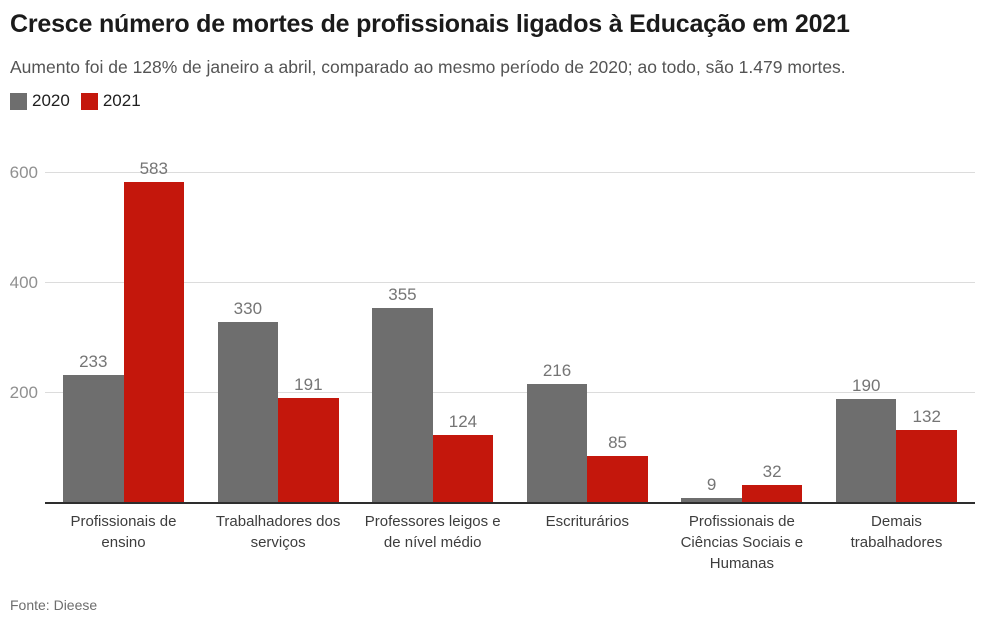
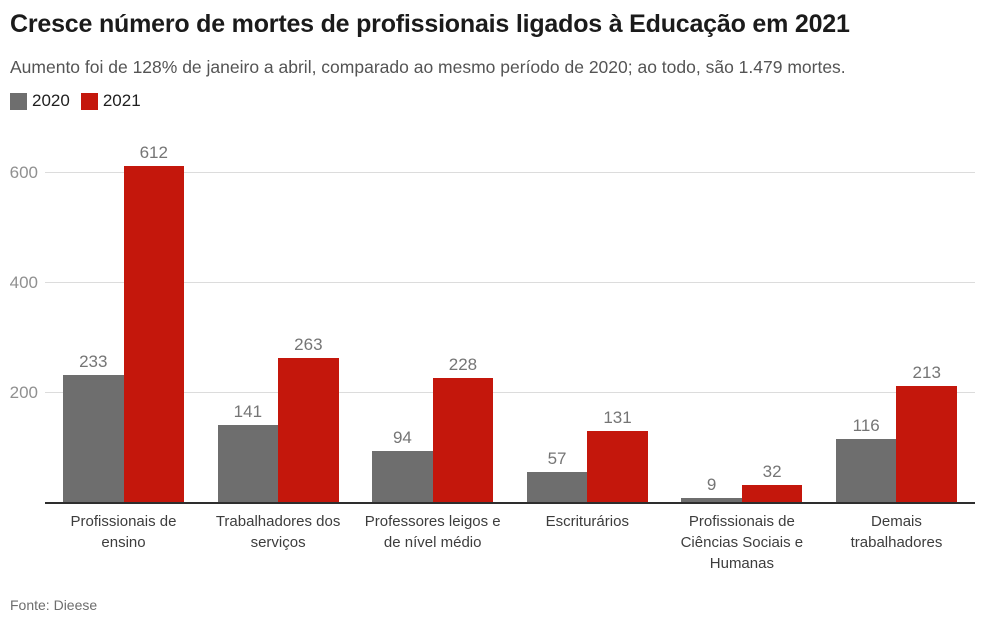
2021/Profissionais de ensino: 583 -> 612
2020/Trabalhadores dos serviços: 330 -> 141
2021/Trabalhadores dos serviços: 191 -> 263
2020/Professores leigos e de nível médio: 355 -> 94
2021/Professores leigos e de nível médio: 124 -> 228
2020/Escriturários: 216 -> 57
2021/Escriturários: 85 -> 131
2020/Demais trabalhadores: 190 -> 116
2021/Demais trabalhadores: 132 -> 213
